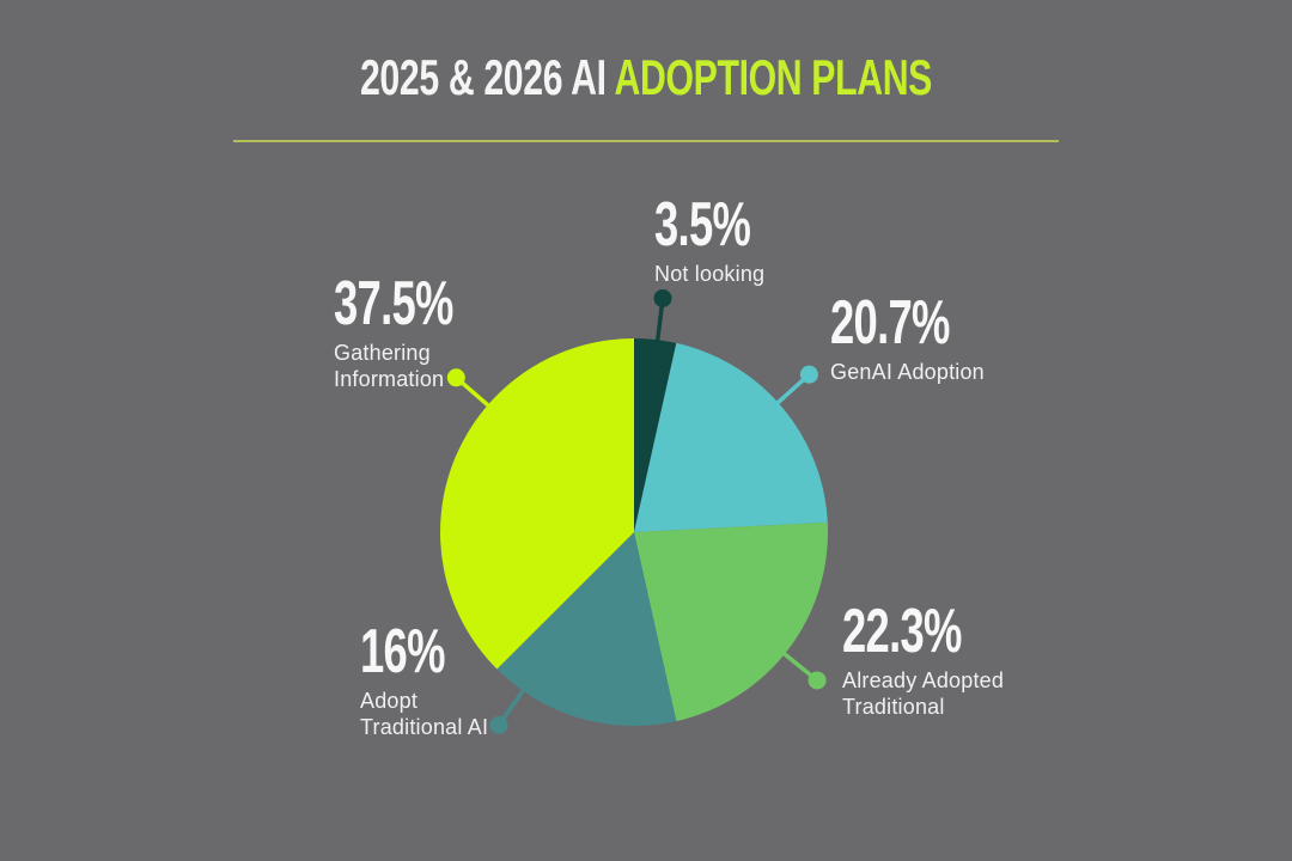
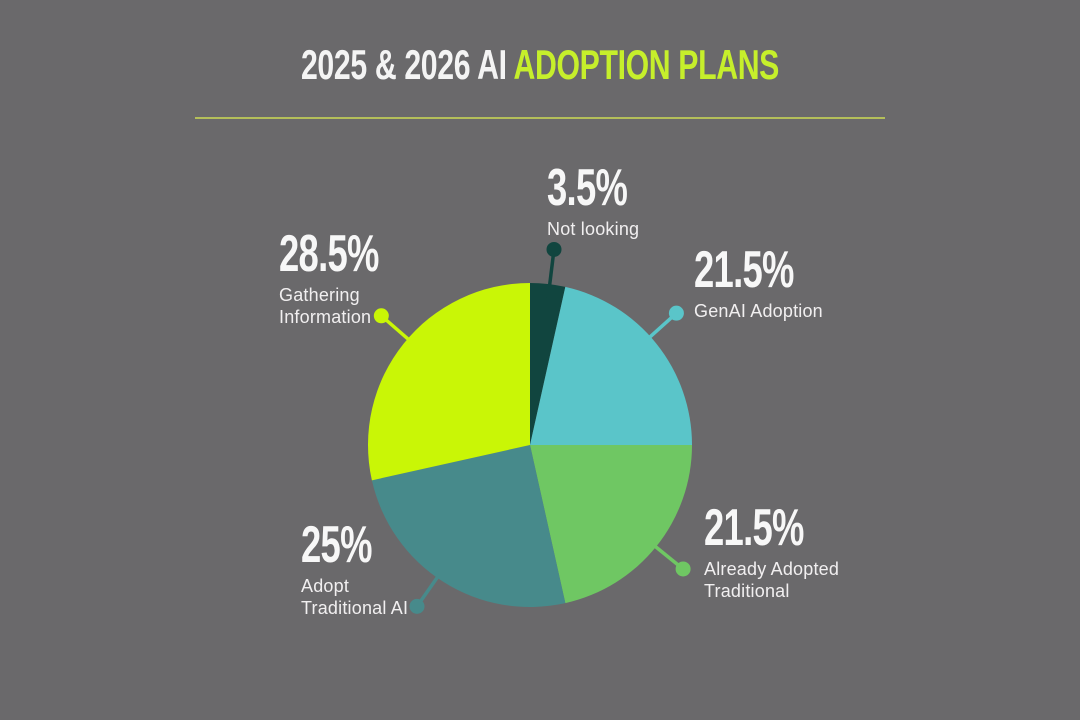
GenAI Adoption: 20.7% -> 21.5%
Already Adopted Traditional: 22.3% -> 21.5%
Adopt Traditional AI: 16% -> 25%
Gathering Information: 37.5% -> 28.5%
